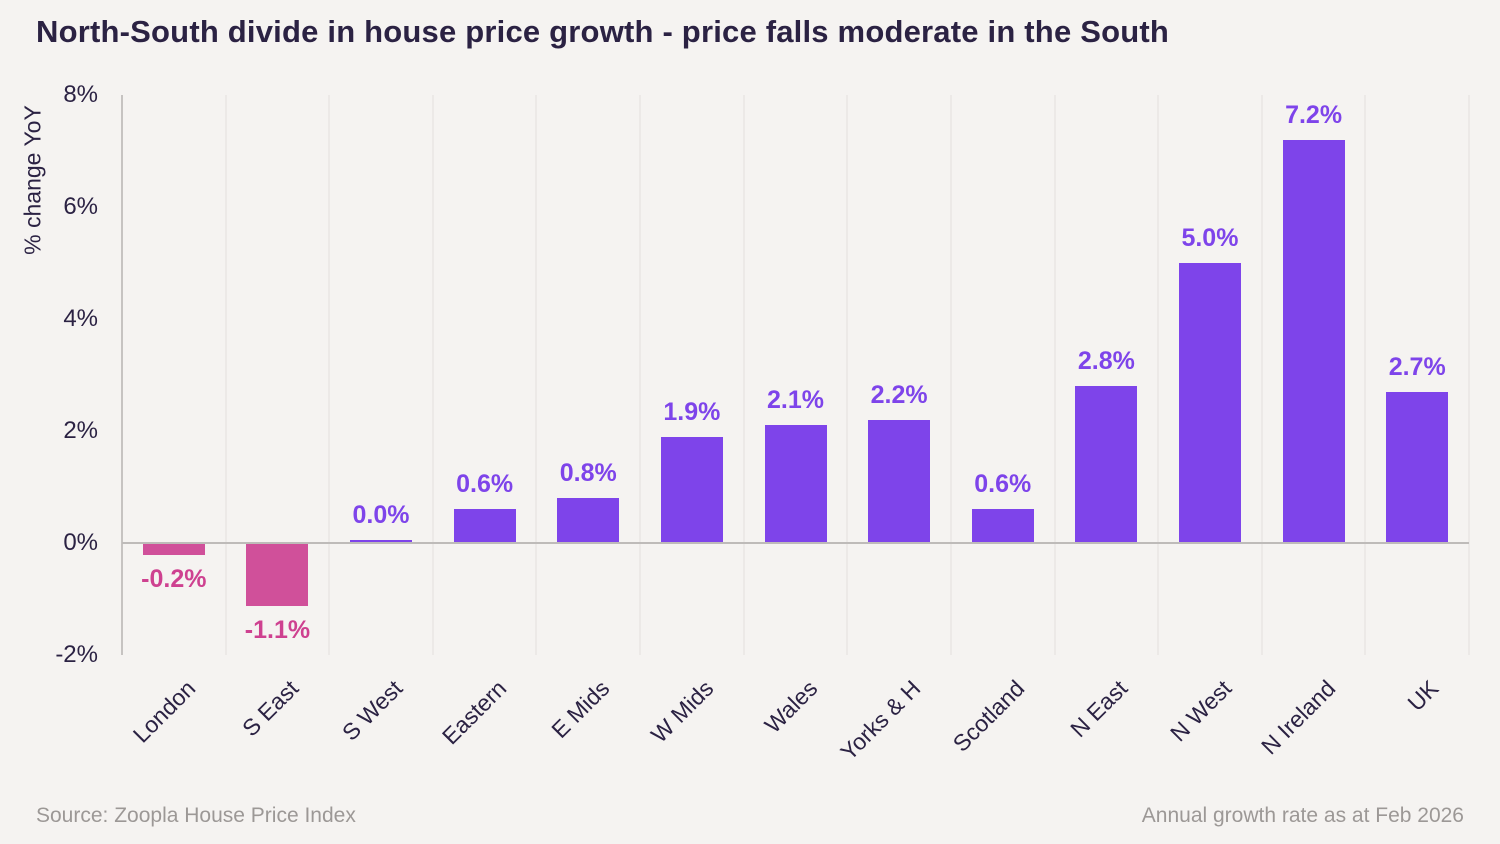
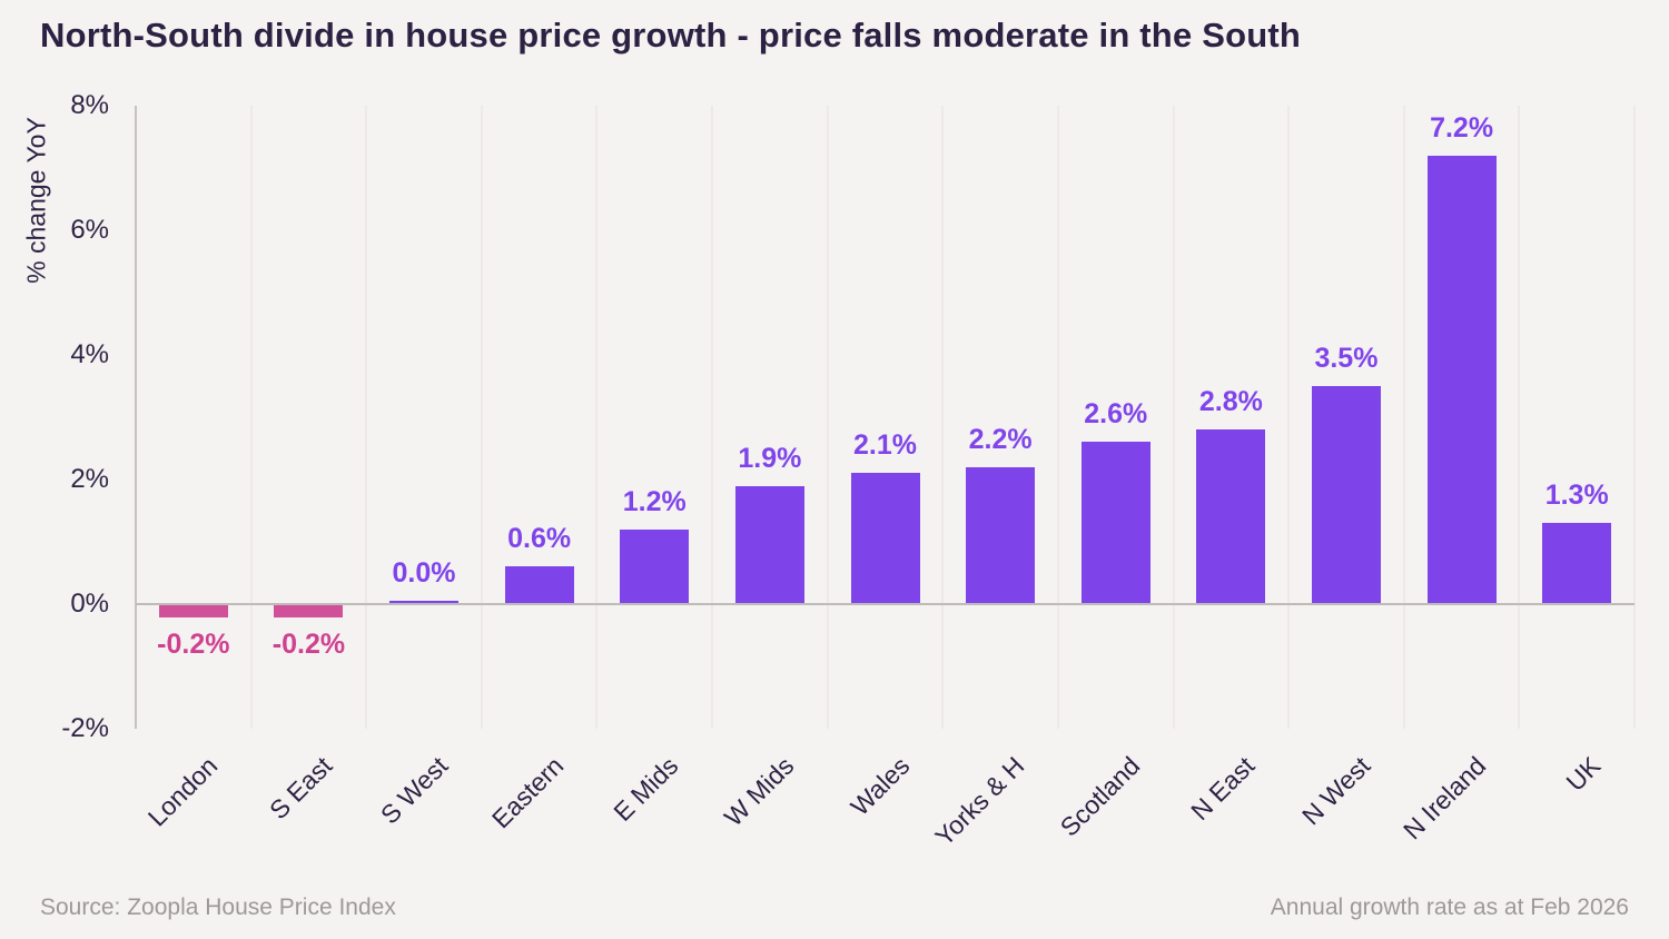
S East: -1.1% -> -0.2%
E Mids: 0.8% -> 1.2%
Scotland: 0.6% -> 2.6%
N West: 5.0% -> 3.5%
UK: 2.7% -> 1.3%
